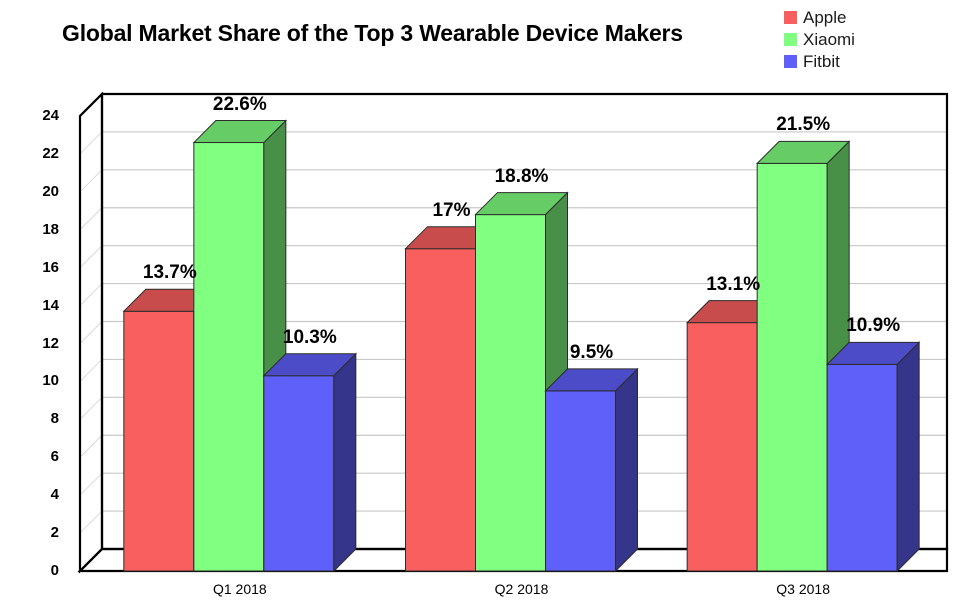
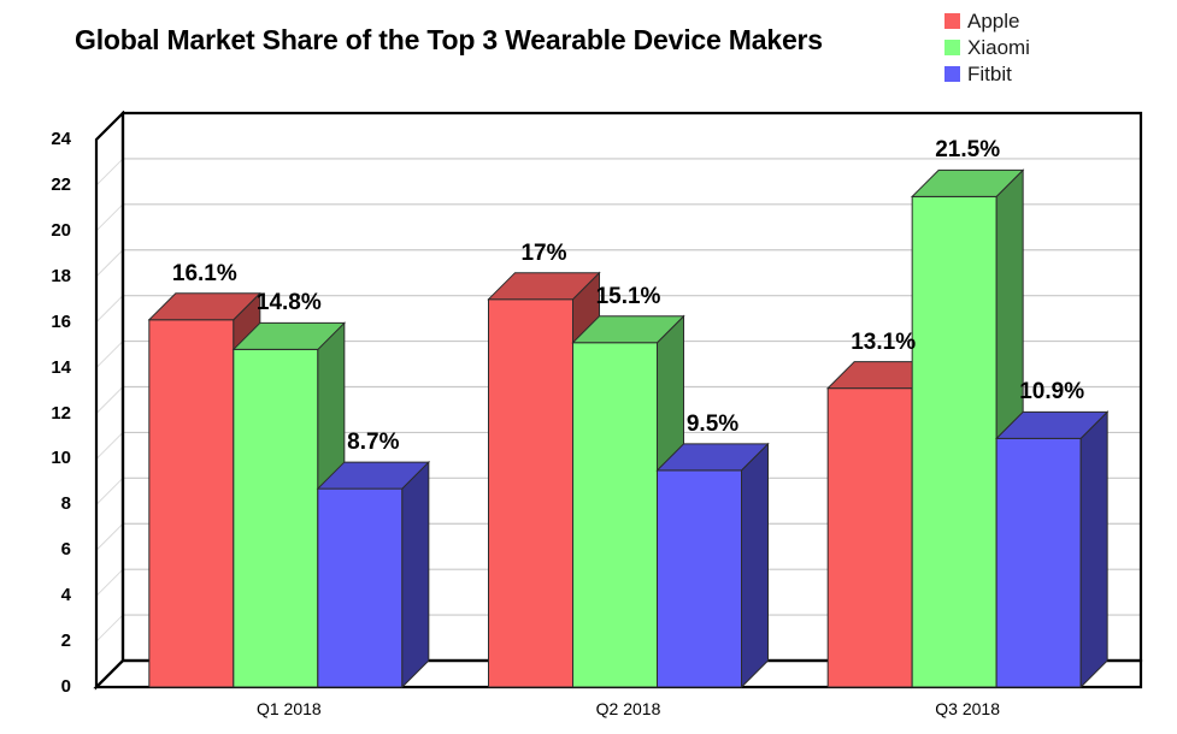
Apple/Q1 2018: 13.7% -> 16.1%
Xiaomi/Q1 2018: 22.6% -> 14.8%
Fitbit/Q1 2018: 10.3% -> 8.7%
Xiaomi/Q2 2018: 18.8% -> 15.1%
